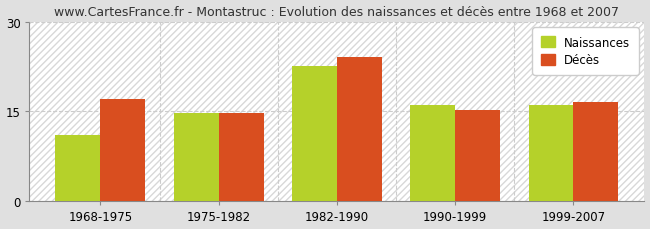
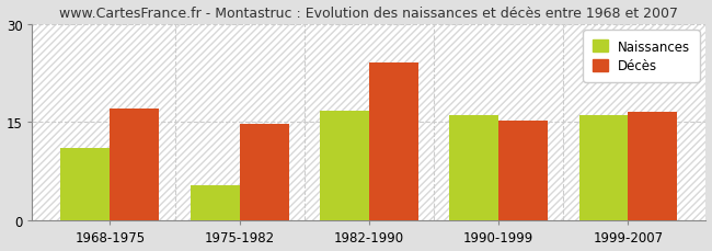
Naissances/1975-1982: 14.7 -> 5.4
Naissances/1982-1990: 22.5 -> 16.8
